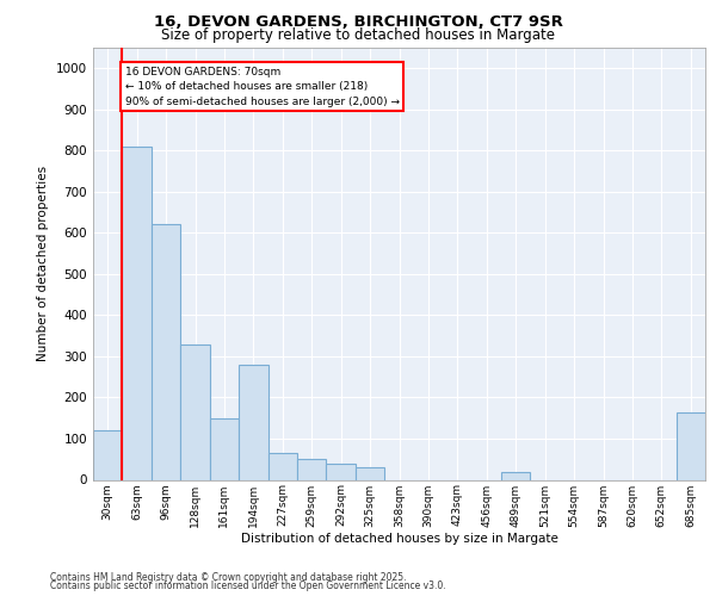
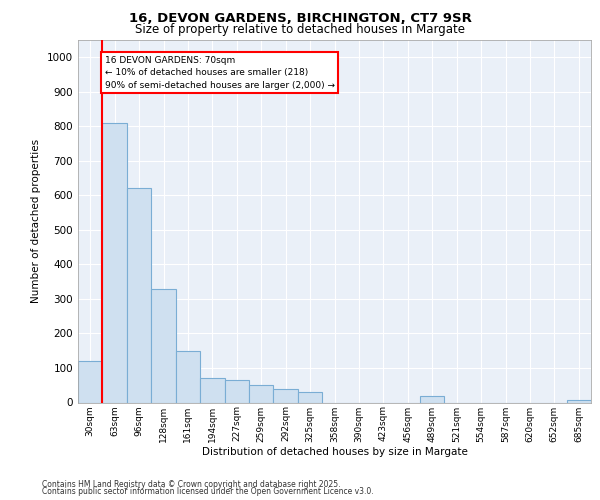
194sqm: 280 -> 70
685sqm: 165 -> 8
